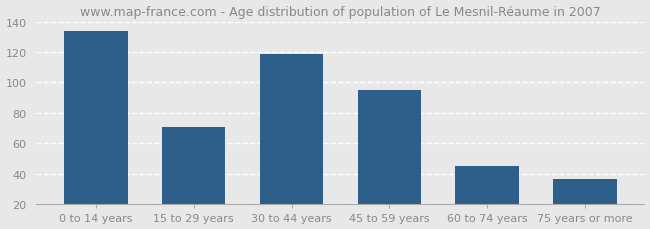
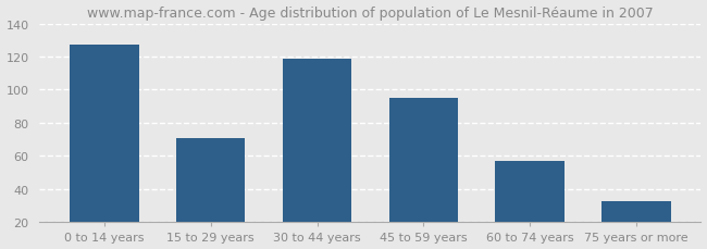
0 to 14 years: 134 -> 127
60 to 74 years: 45 -> 57
75 years or more: 37 -> 33
